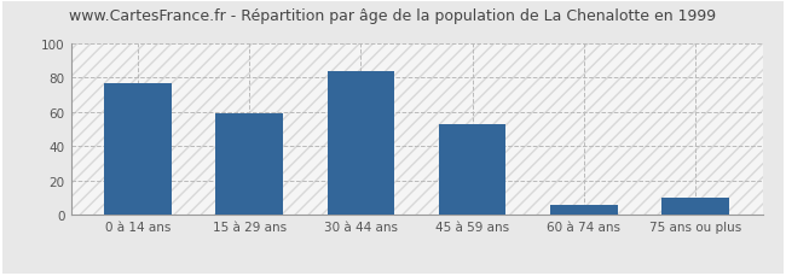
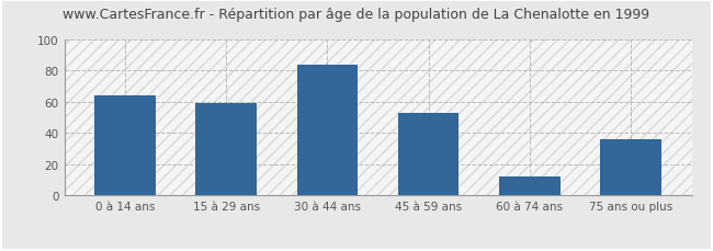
0 à 14 ans: 77 -> 64
60 à 74 ans: 6 -> 12
75 ans ou plus: 10 -> 36
